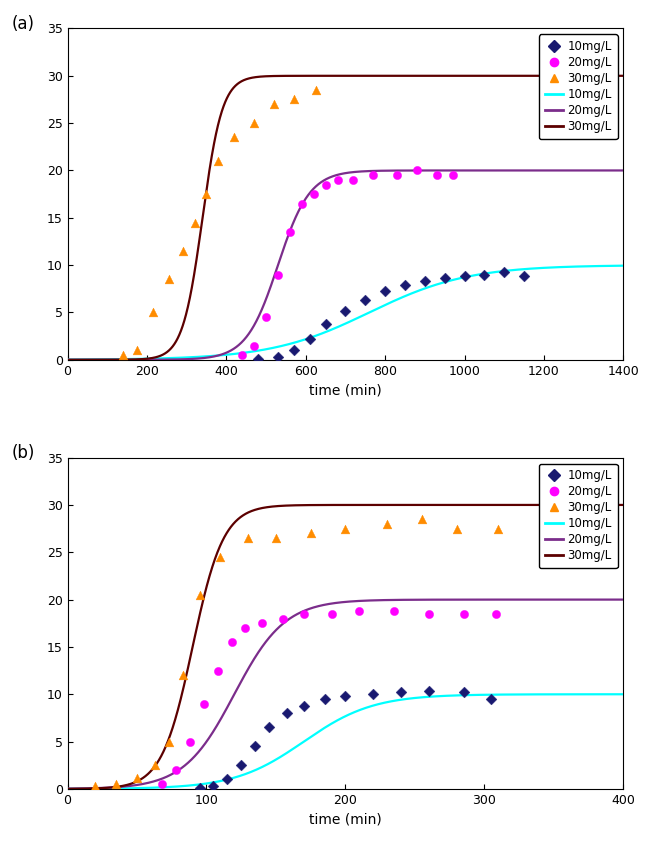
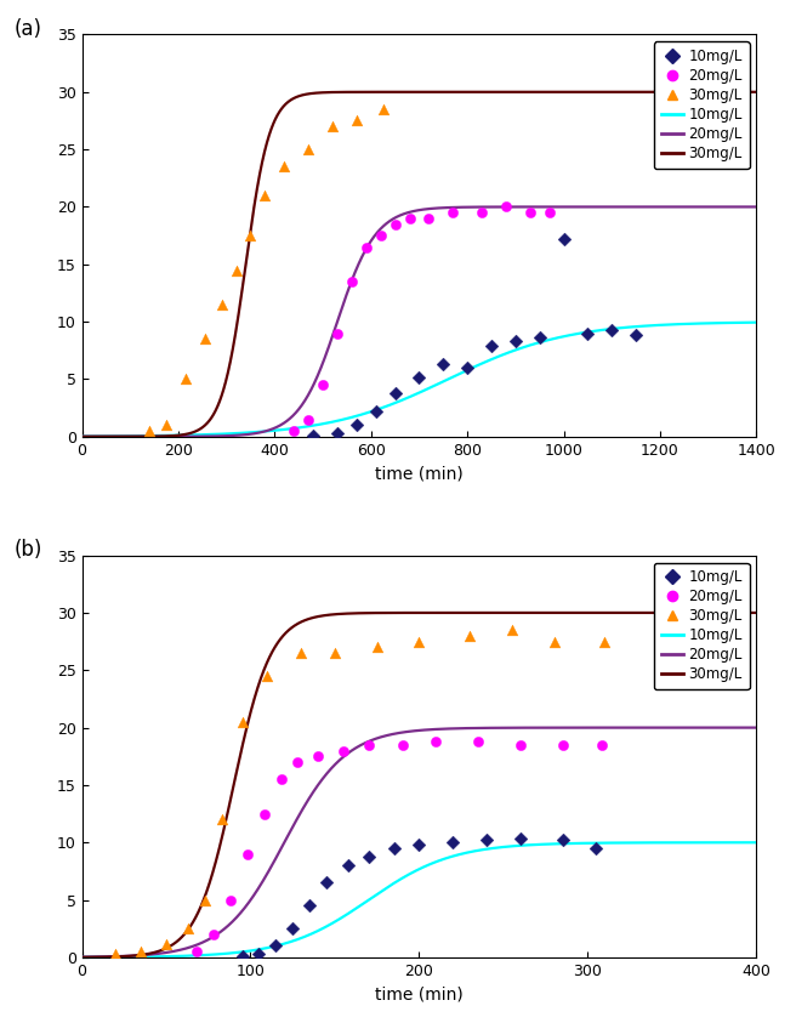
10mg/L/800: 7.3 -> 6.0
10mg/L/1000: 8.8 -> 17.2
